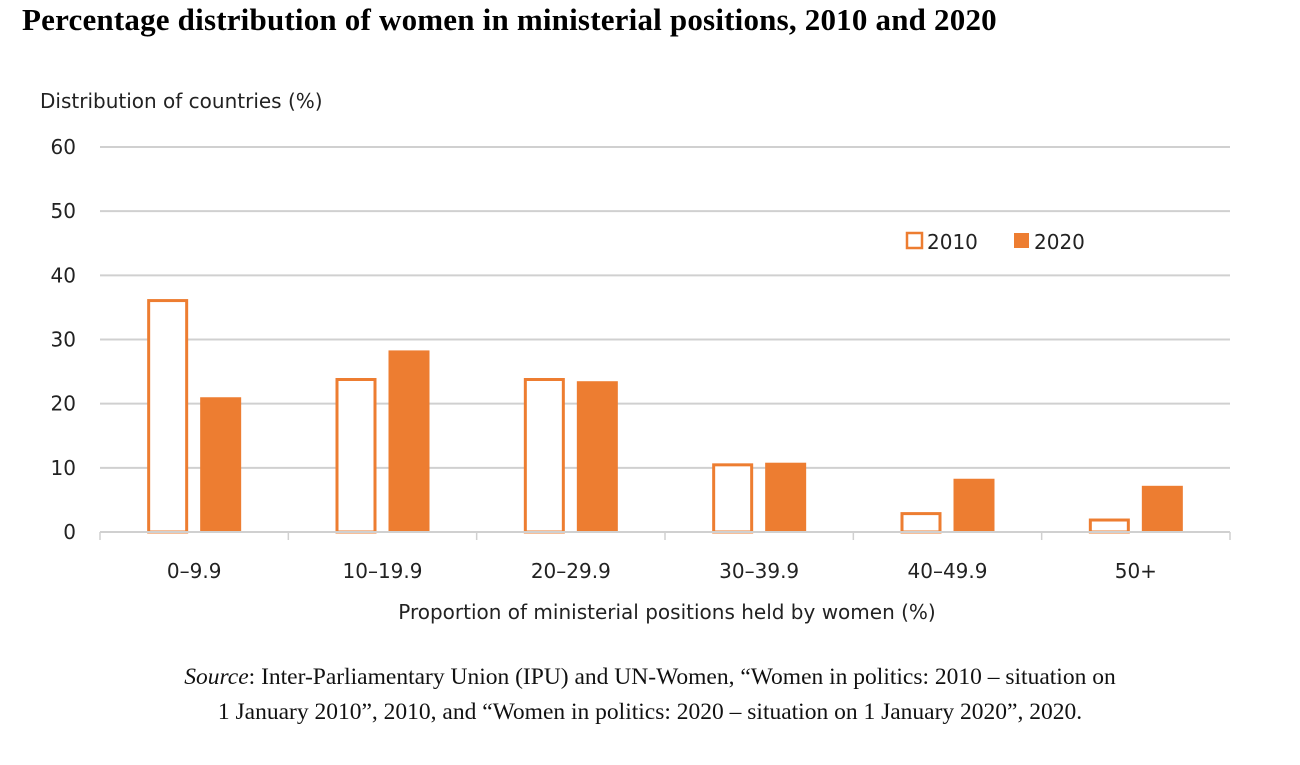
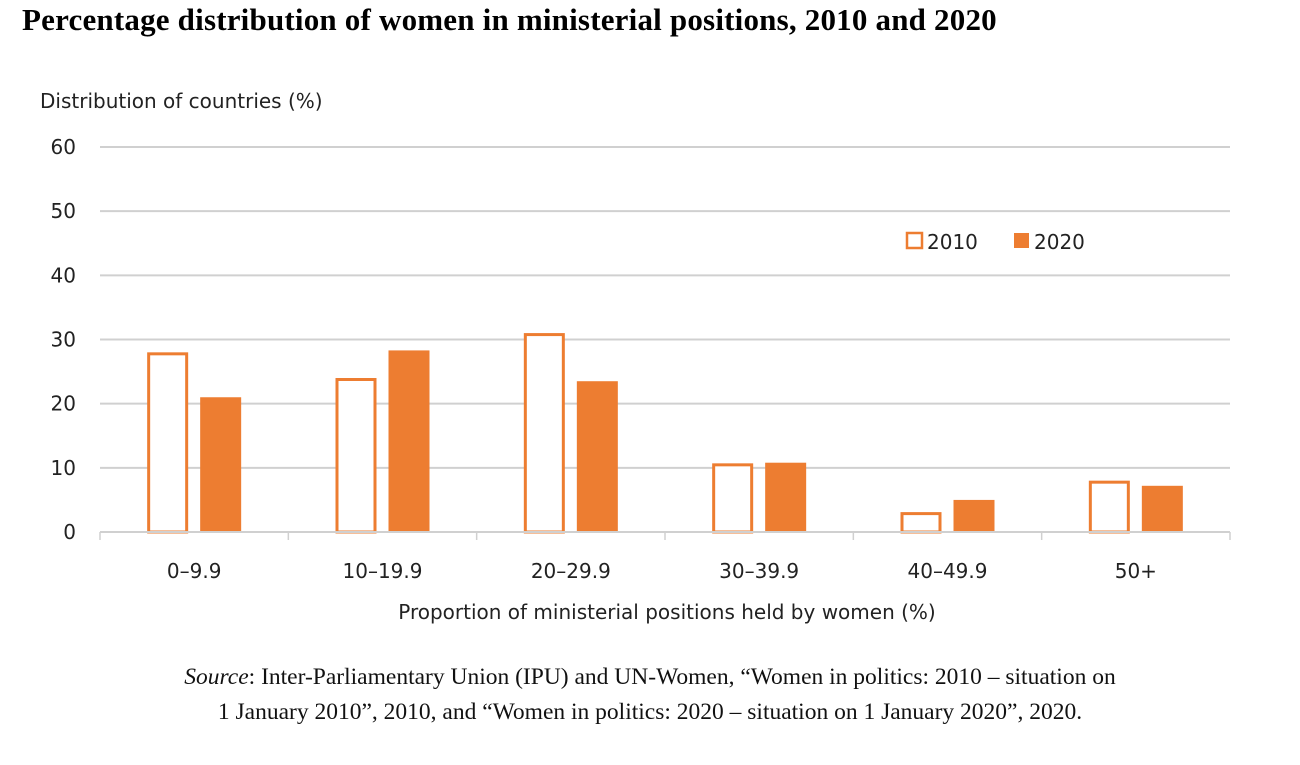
2010/0–9.9: 36 -> 28
2010/20–29.9: 24 -> 31
2020/40–49.9: 8 -> 5
2010/50+: 2 -> 8
